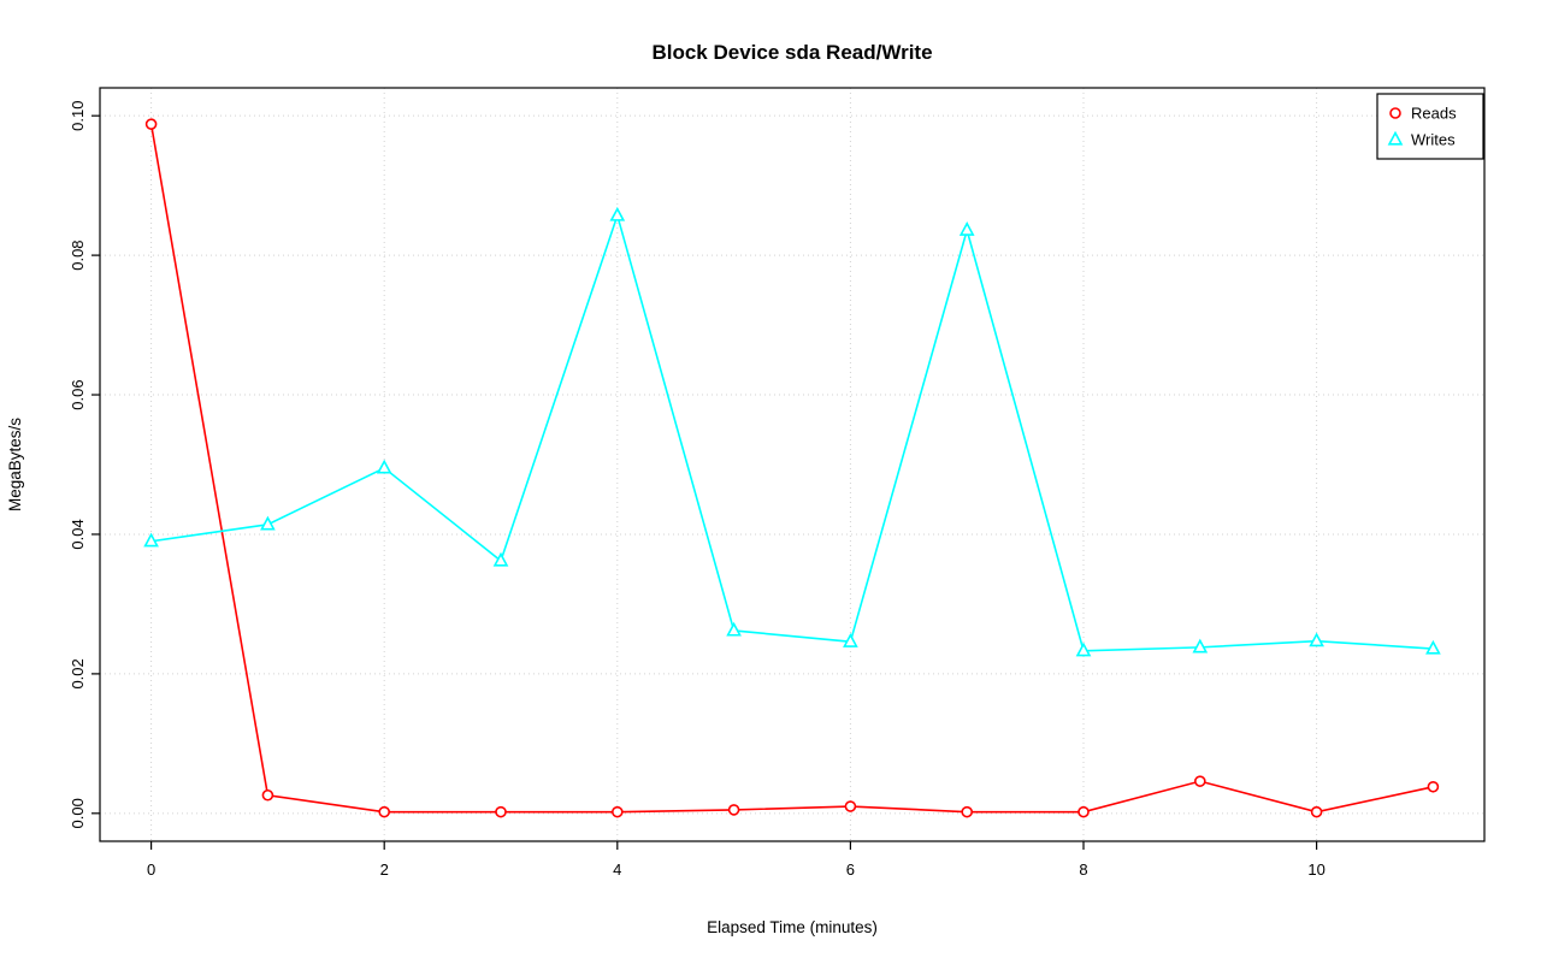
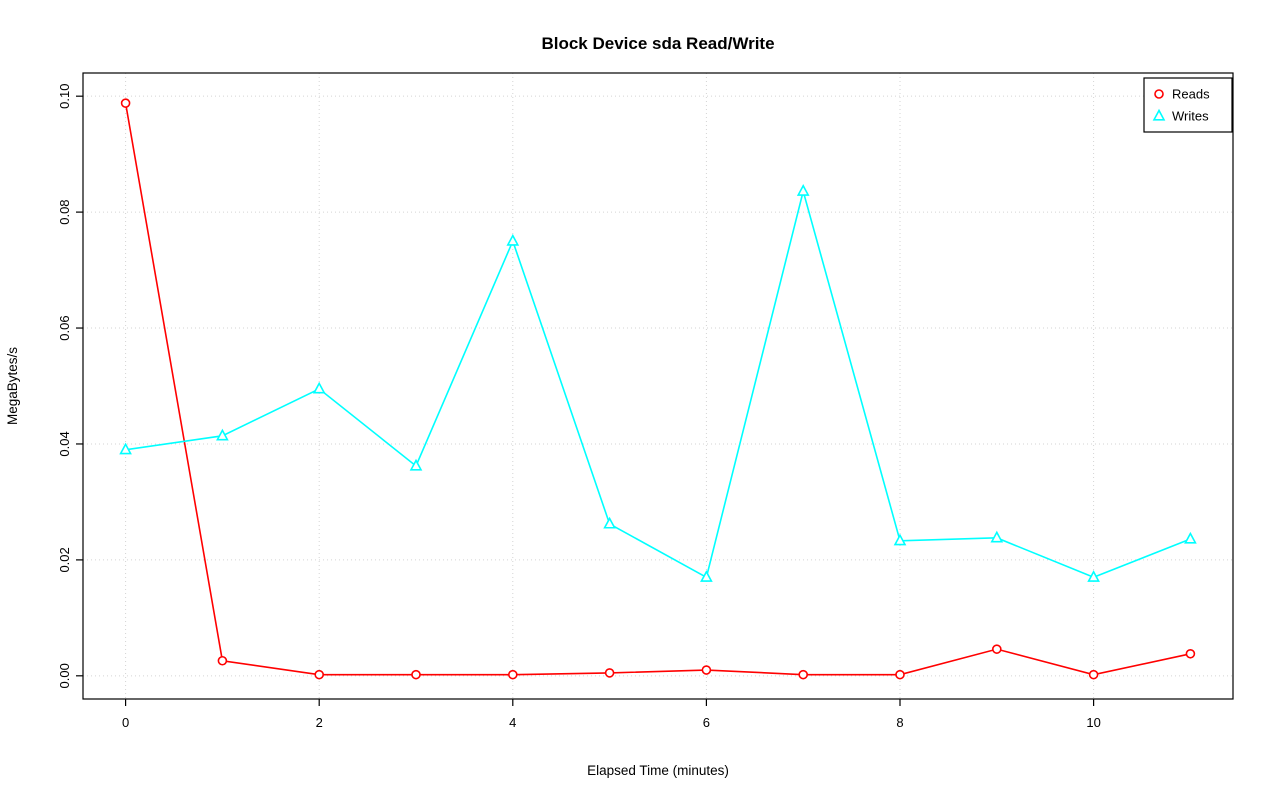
Writes/4: 0.086 -> 0.075
Writes/6: 0.025 -> 0.017
Writes/10: 0.025 -> 0.017
